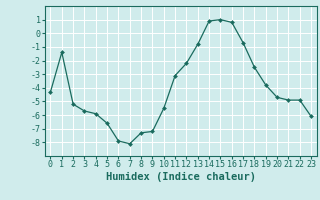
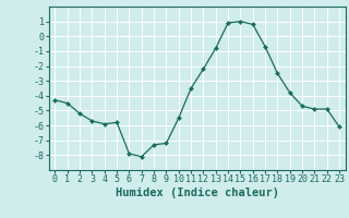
1: -1.4 -> -4.5
5: -6.6 -> -5.8
11: -3.1 -> -3.5
